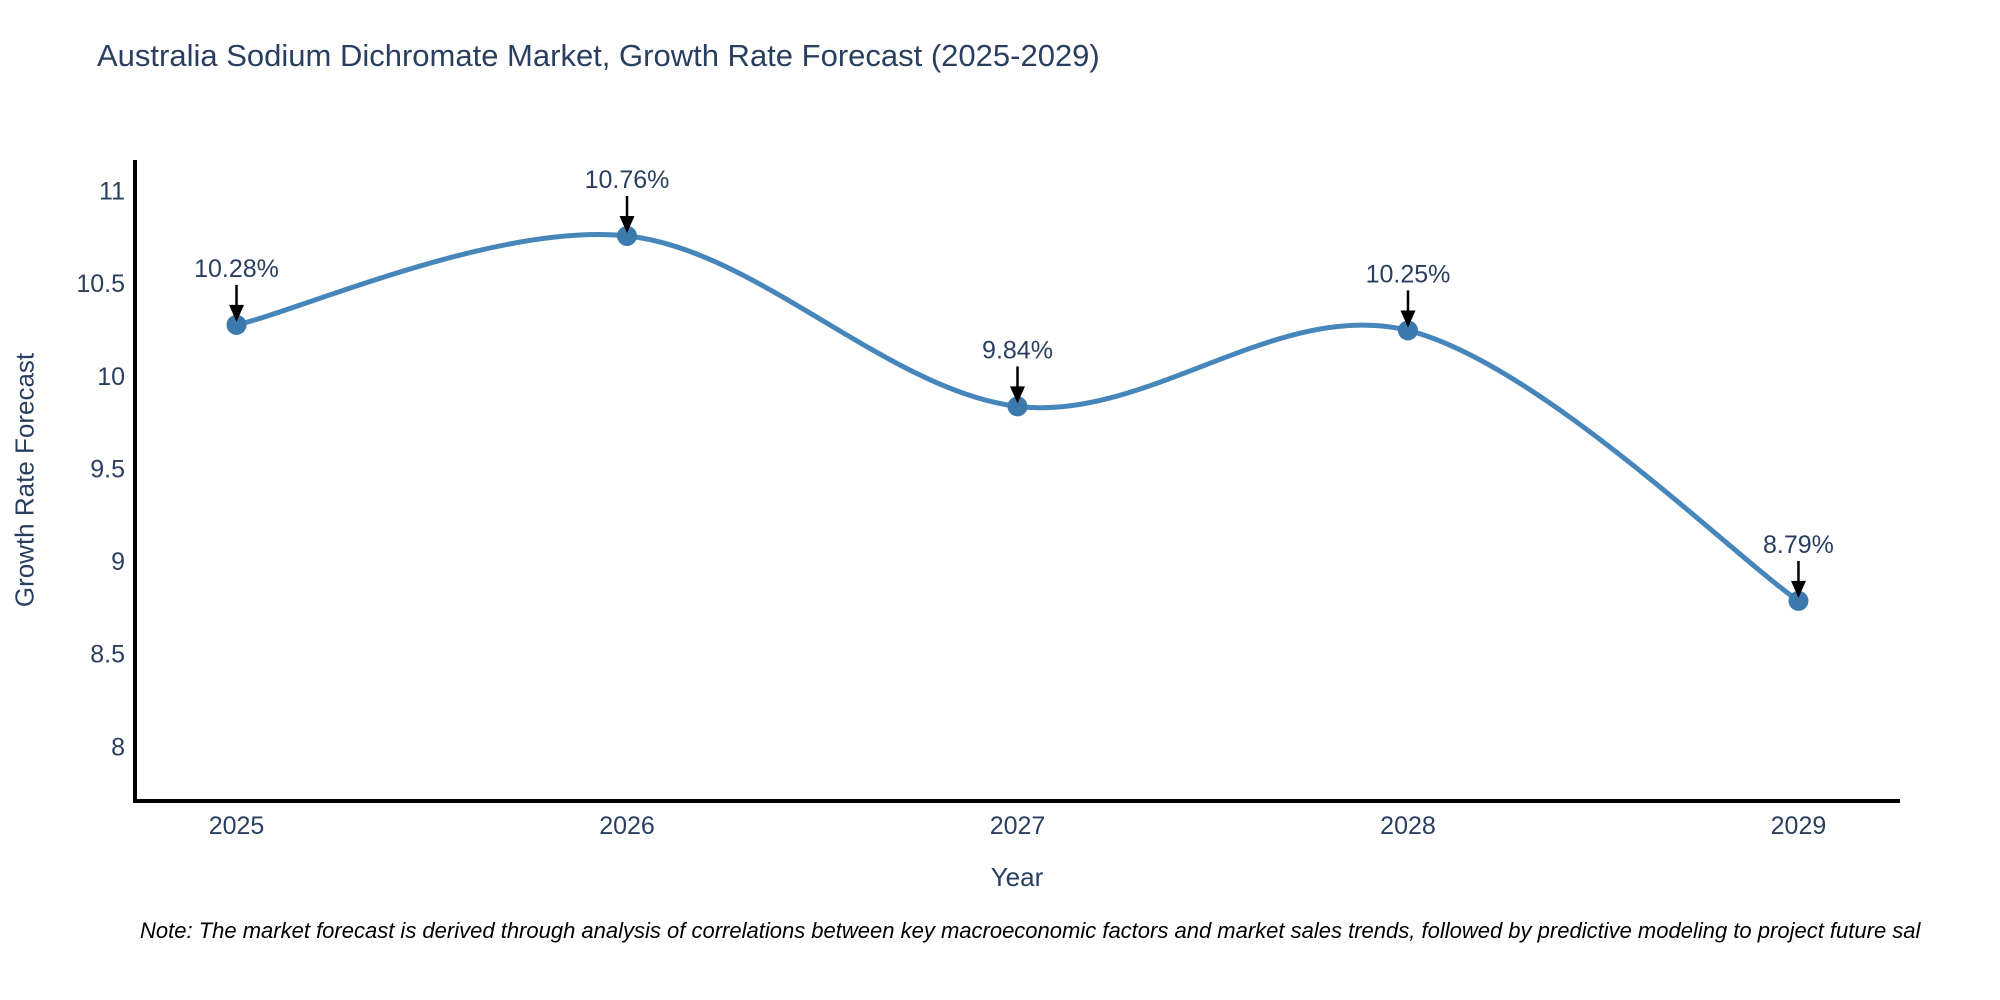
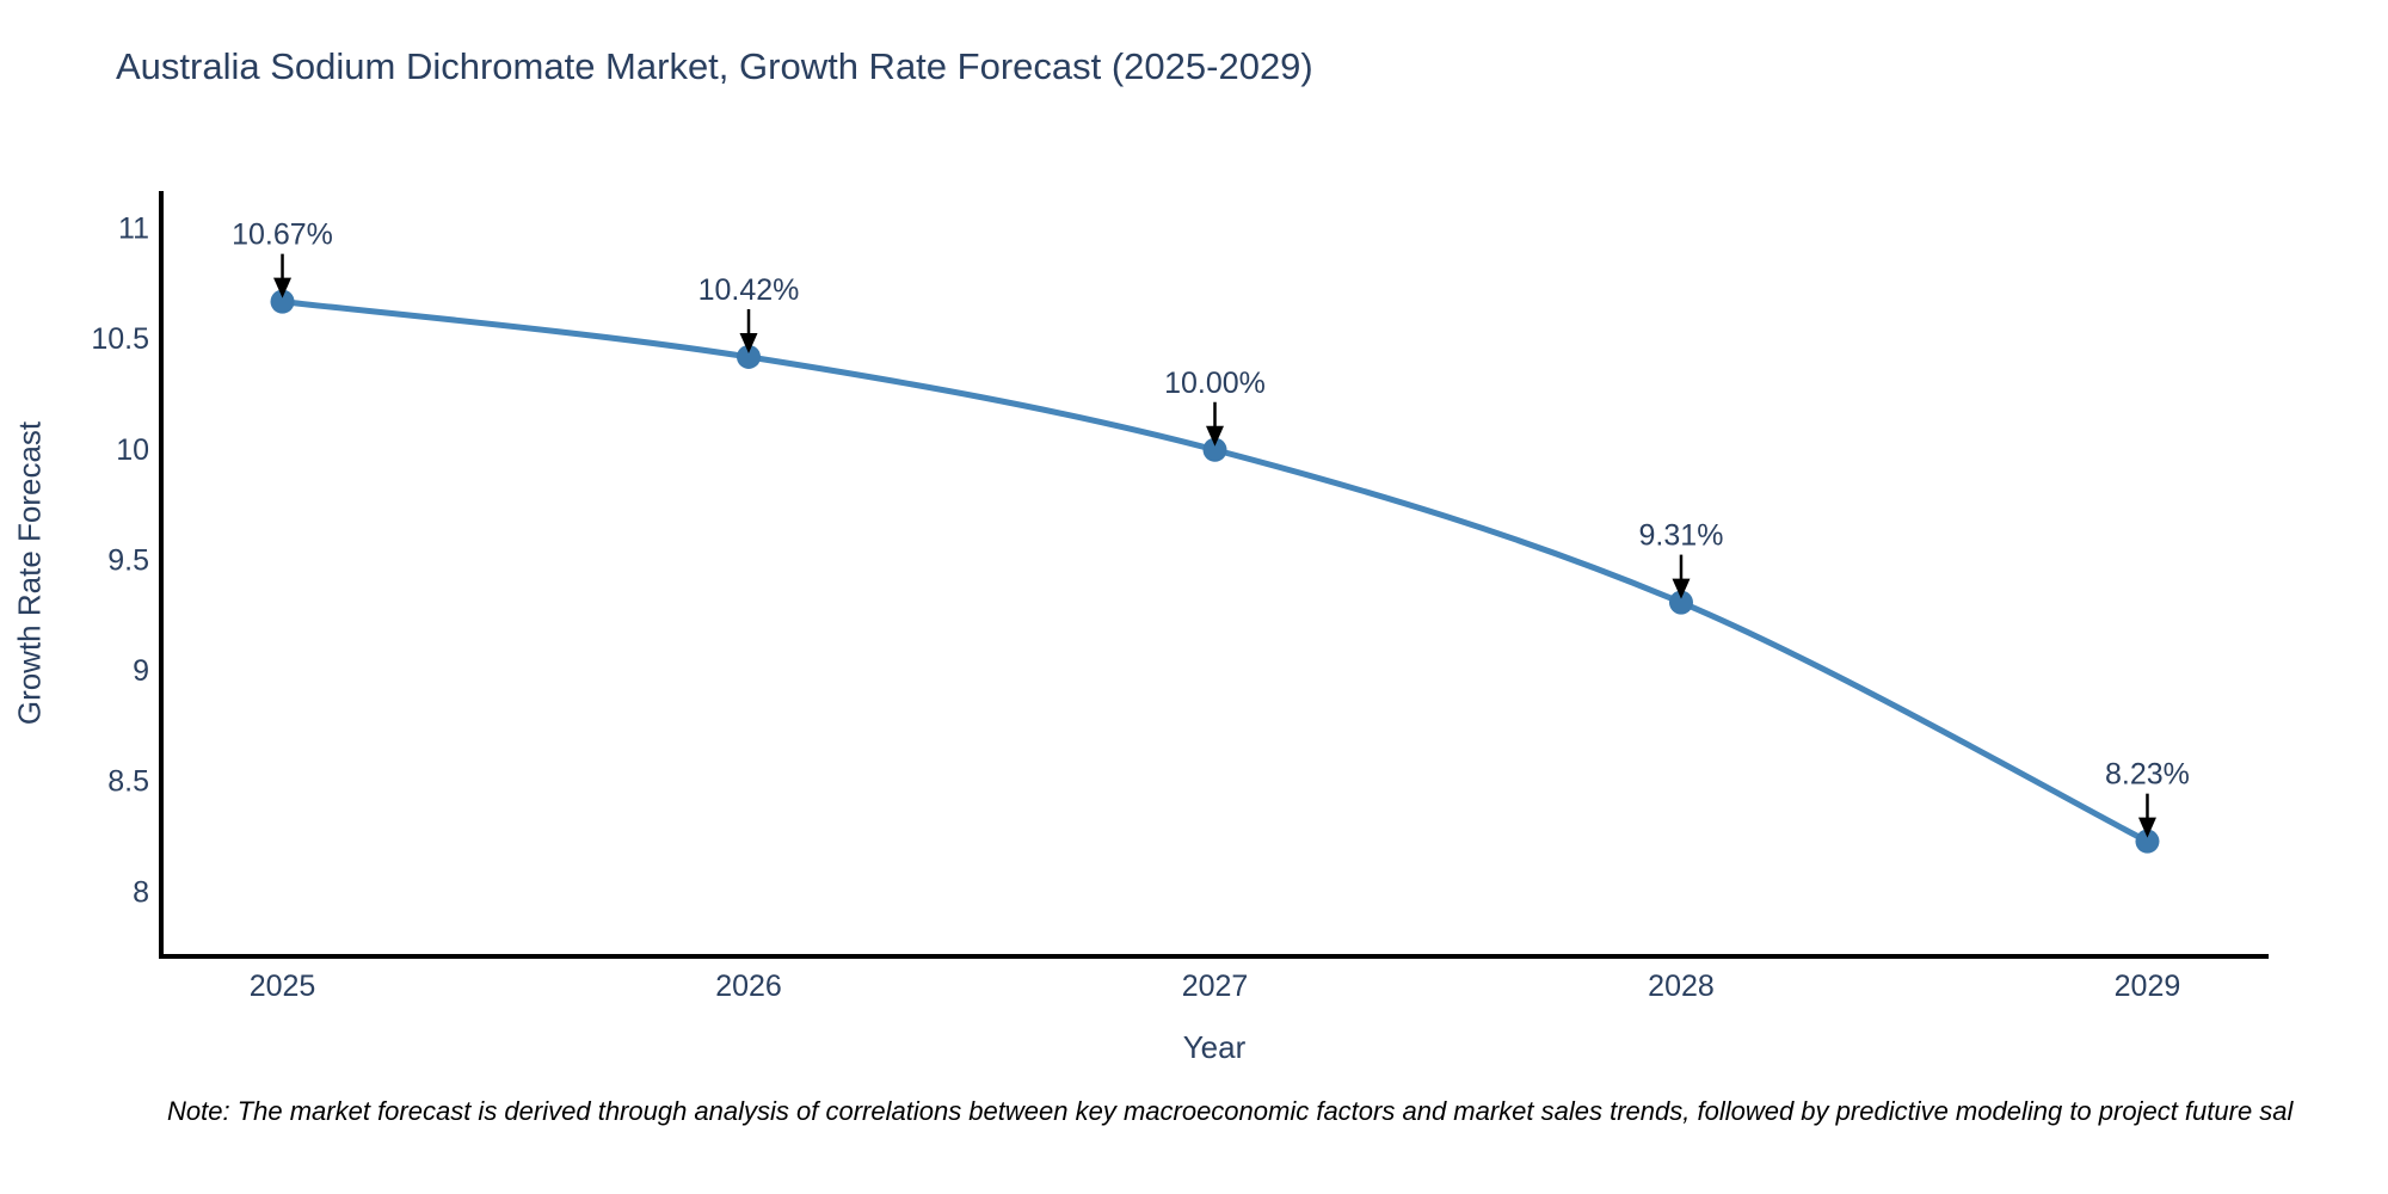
2025: 10.28% -> 10.67%
2026: 10.76% -> 10.42%
2027: 9.84% -> 10.00%
2028: 10.25% -> 9.31%
2029: 8.79% -> 8.23%
